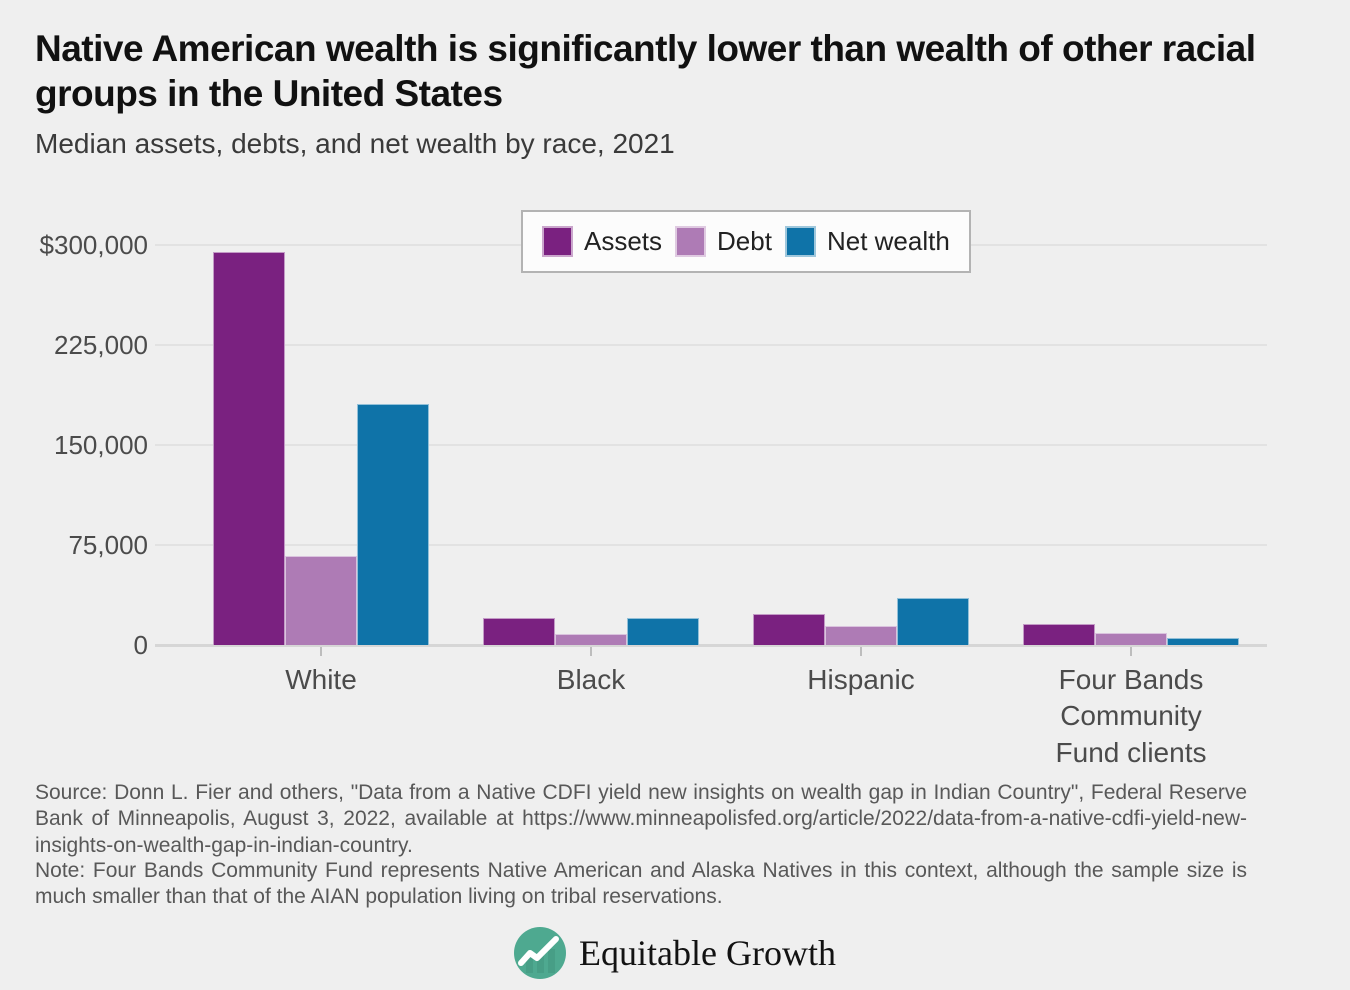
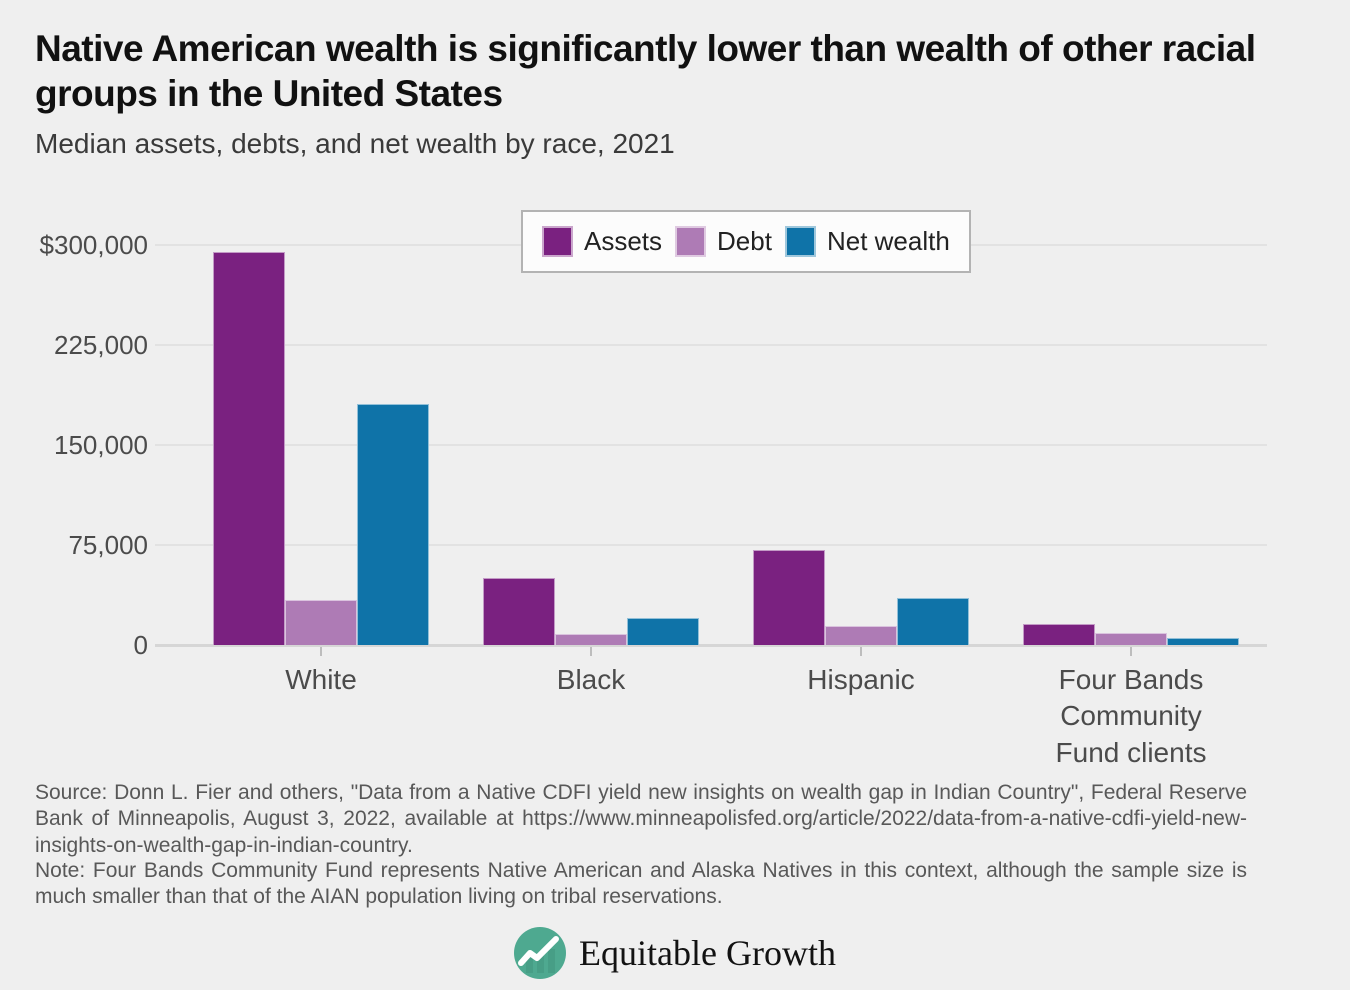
Debt/White: $67000 -> $34000
Assets/Black: $20000 -> $50000
Assets/Hispanic: $23000 -> $71000
